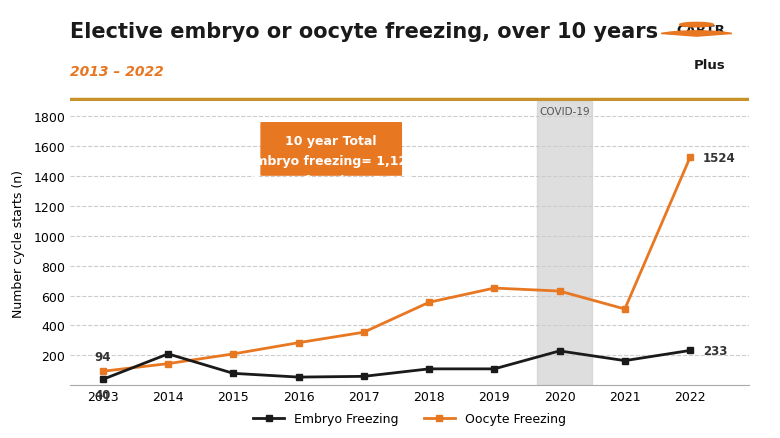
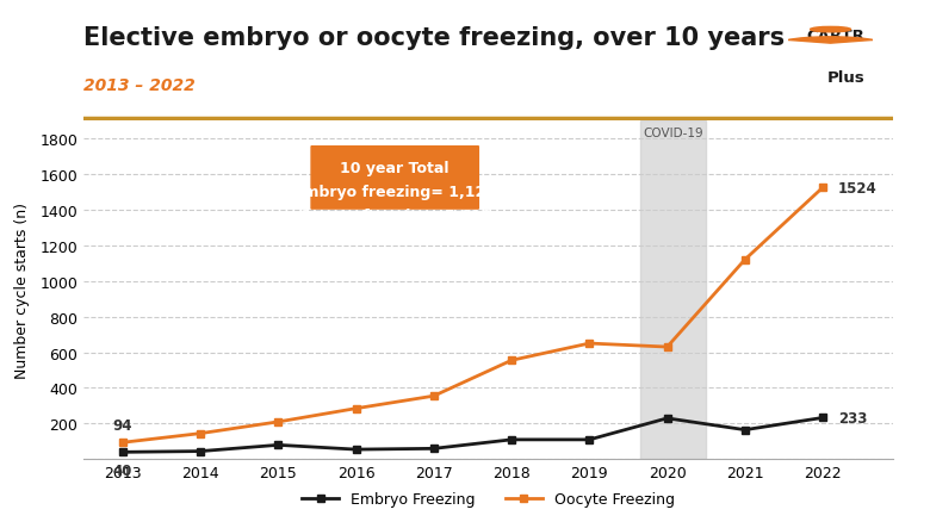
Embryo Freezing/2014: 210 -> 40
Oocyte Freezing/2021: 510 -> 1120
